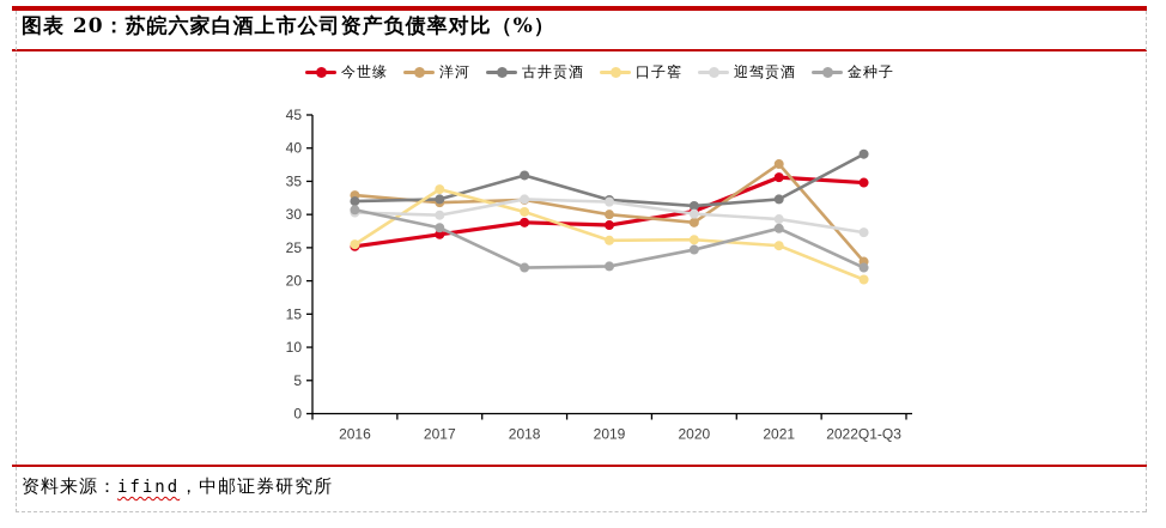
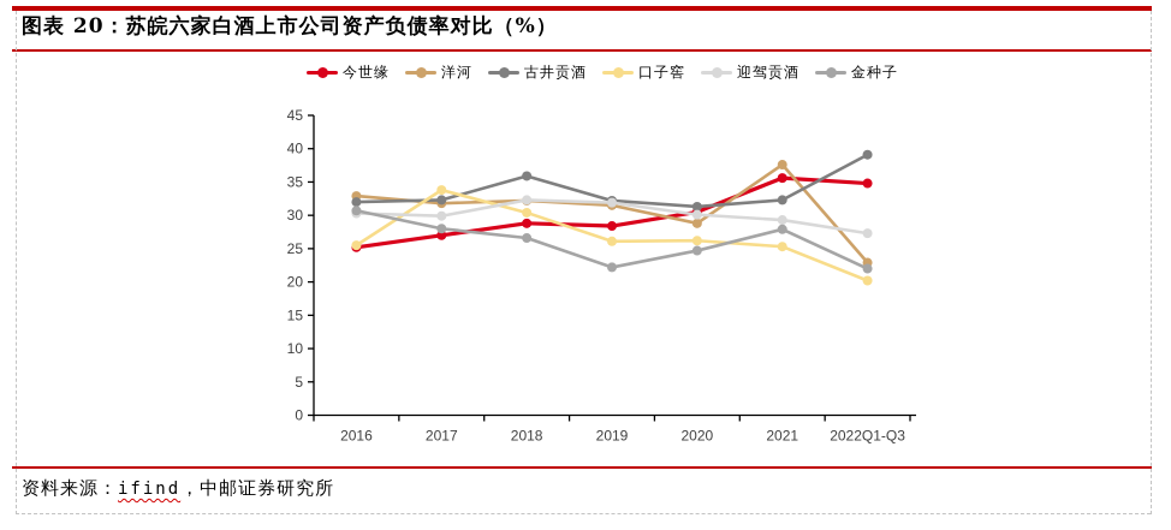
金种子/2018: 22 -> 27
洋河/2019: 30 -> 32
